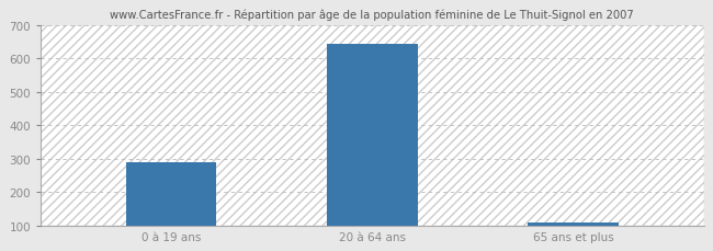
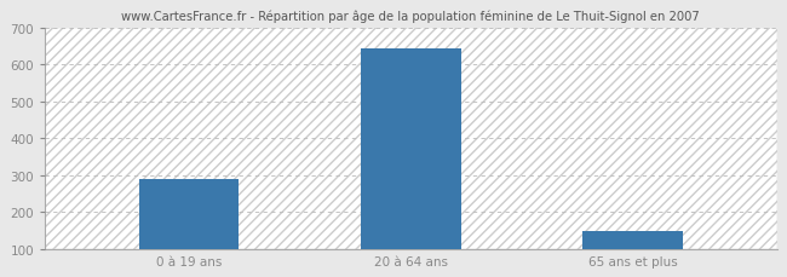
65 ans et plus: 110 -> 150
